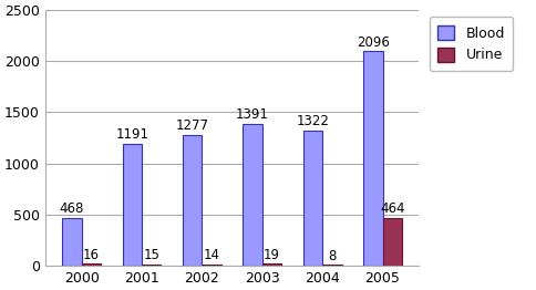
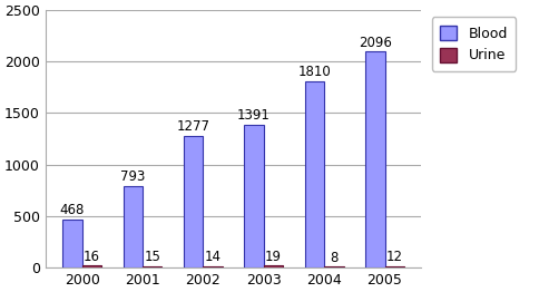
Blood/2001: 1191 -> 793
Blood/2004: 1322 -> 1810
Urine/2005: 464 -> 12
